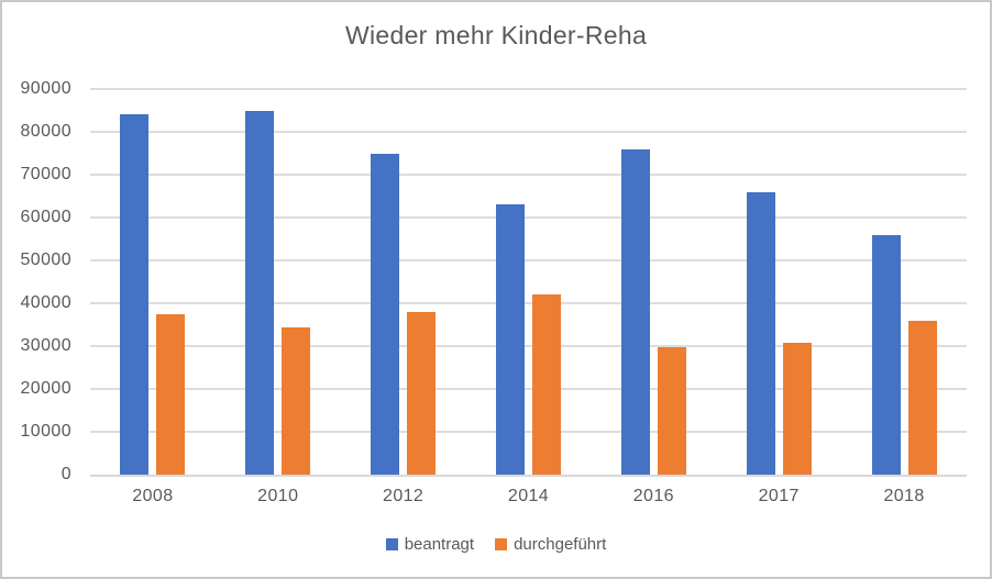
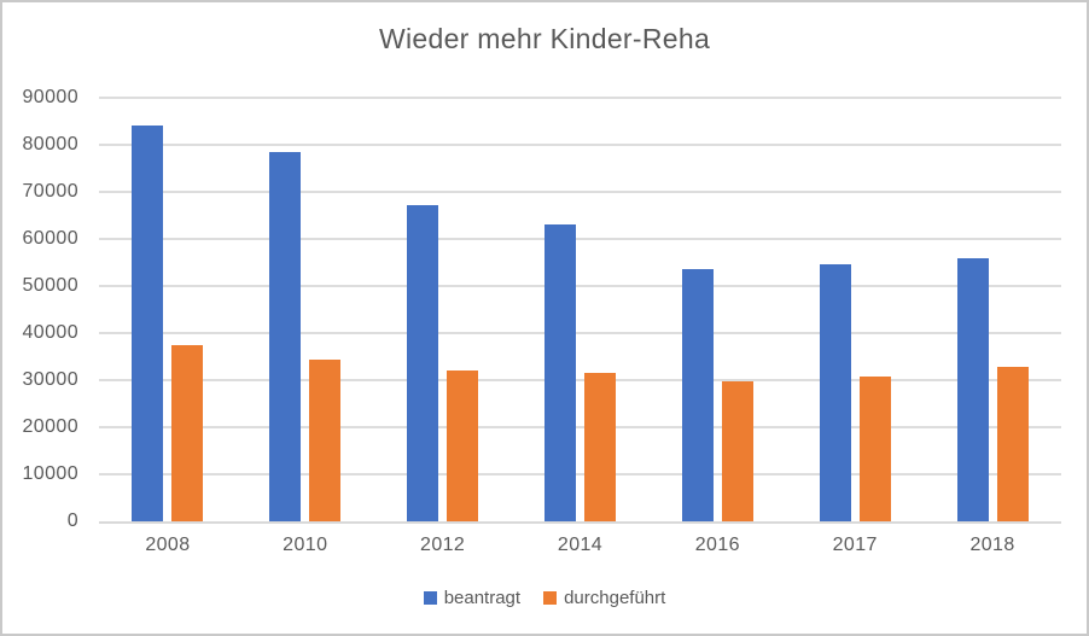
beantragt/2010: 85000 -> 78000
beantragt/2012: 75000 -> 67000
durchgeführt/2012: 38000 -> 32000
durchgeführt/2014: 42000 -> 32000
beantragt/2016: 76000 -> 54000
beantragt/2017: 66000 -> 54000
durchgeführt/2018: 36000 -> 33000
